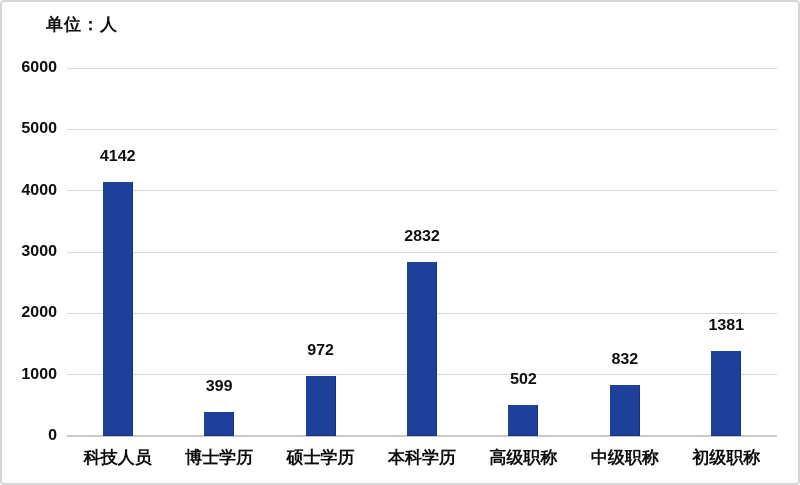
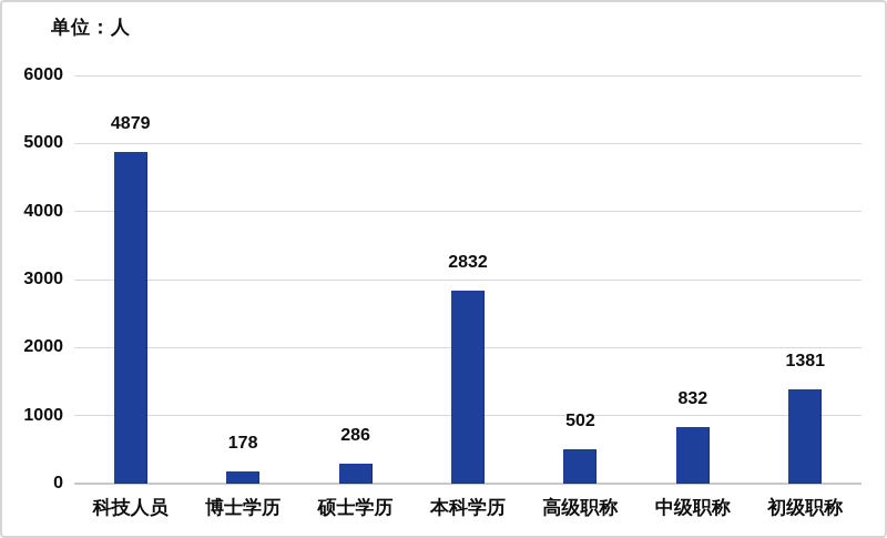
科技人员: 4142 -> 4879
博士学历: 399 -> 178
硕士学历: 972 -> 286
